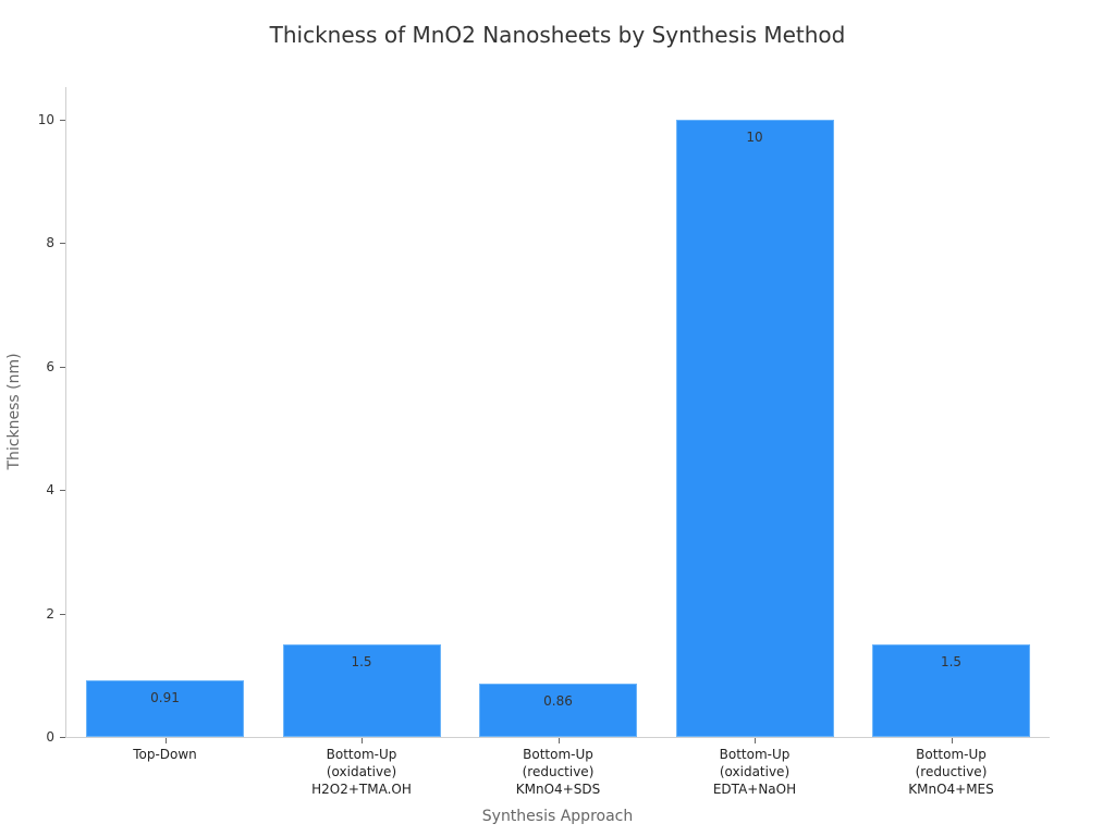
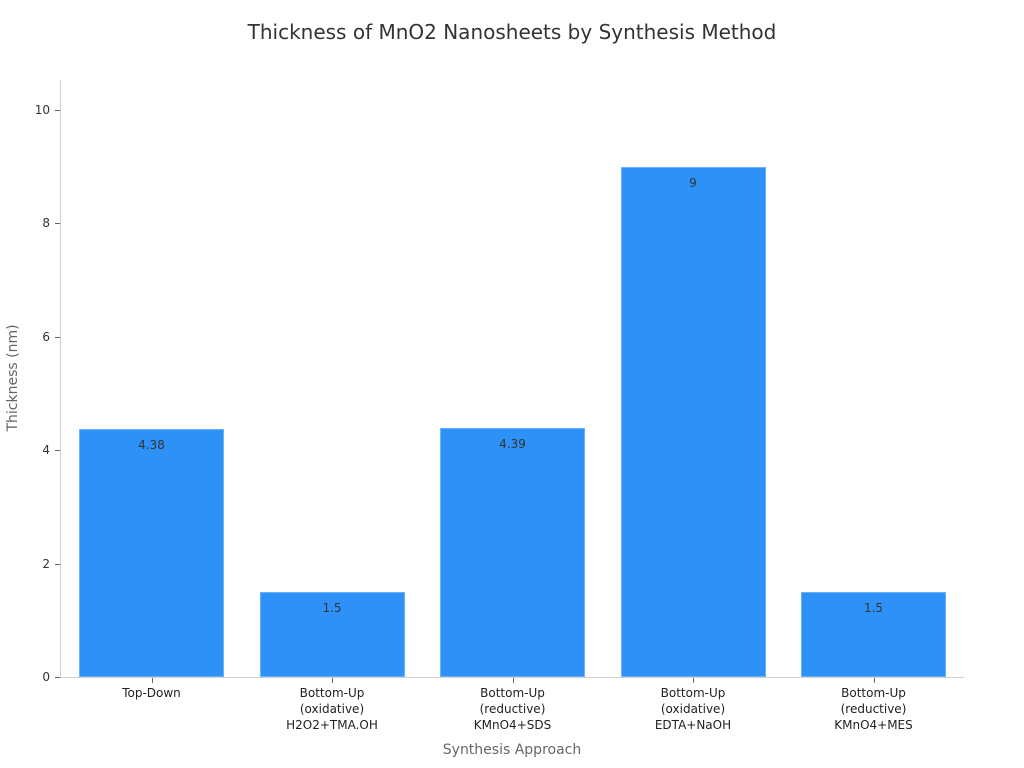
Top-Down: 0.91 -> 4.38
Bottom-Up (reductive) KMnO4+SDS: 0.86 -> 4.39
Bottom-Up (oxidative) EDTA+NaOH: 10 -> 9
